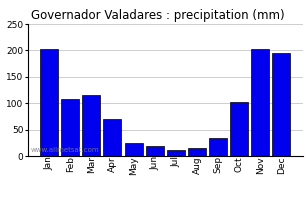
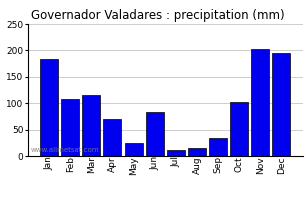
Jan: 203 -> 184
Jun: 18 -> 84
